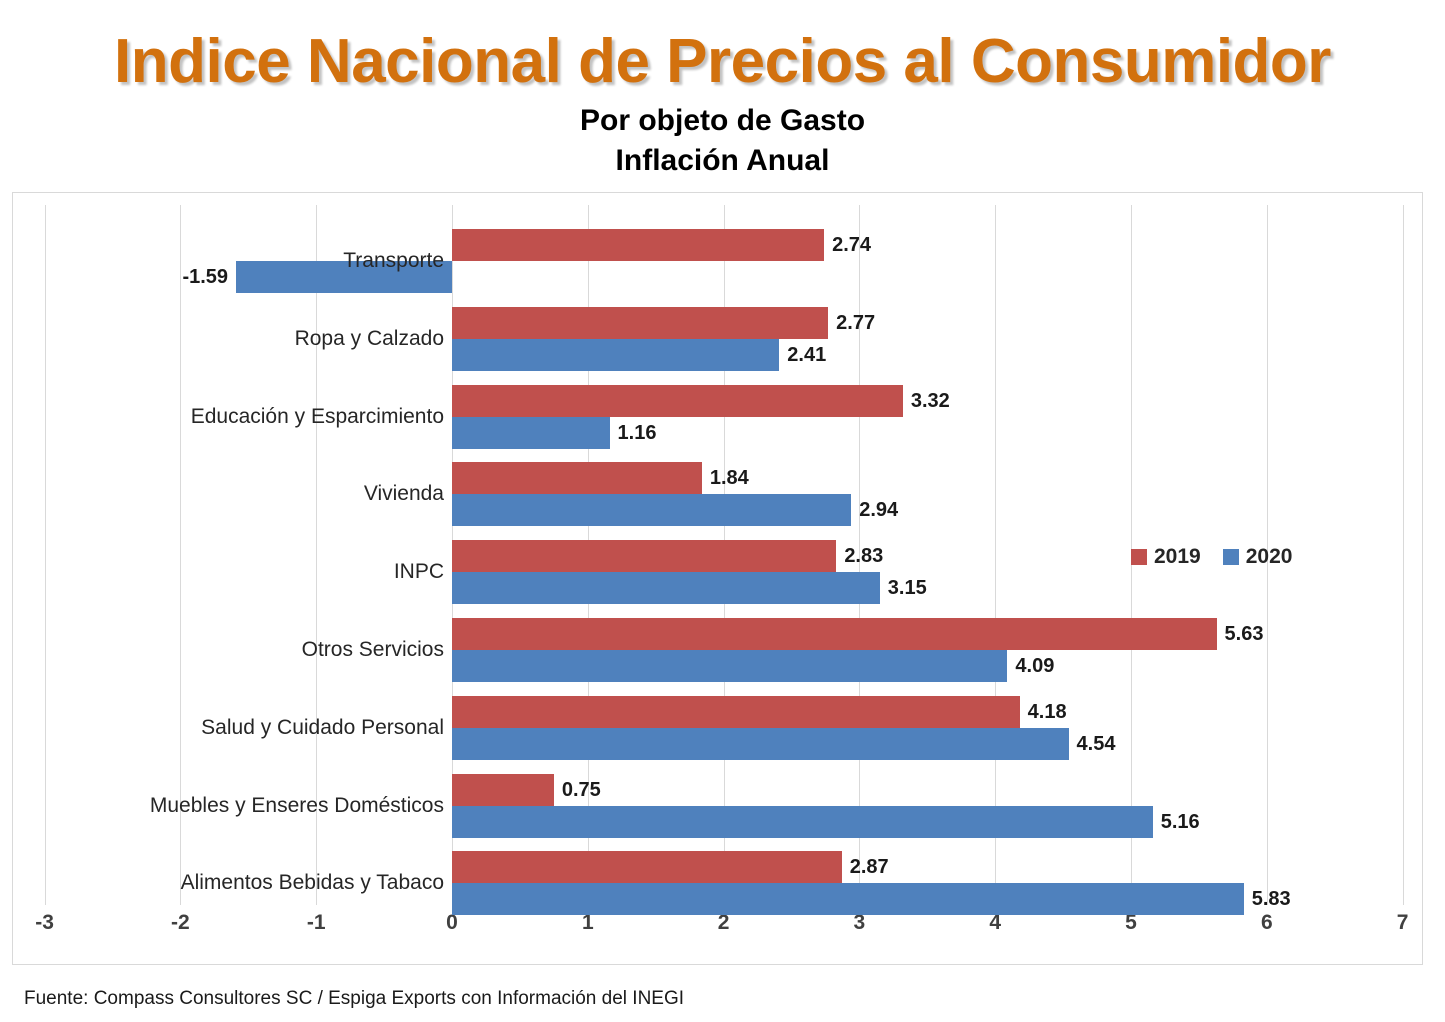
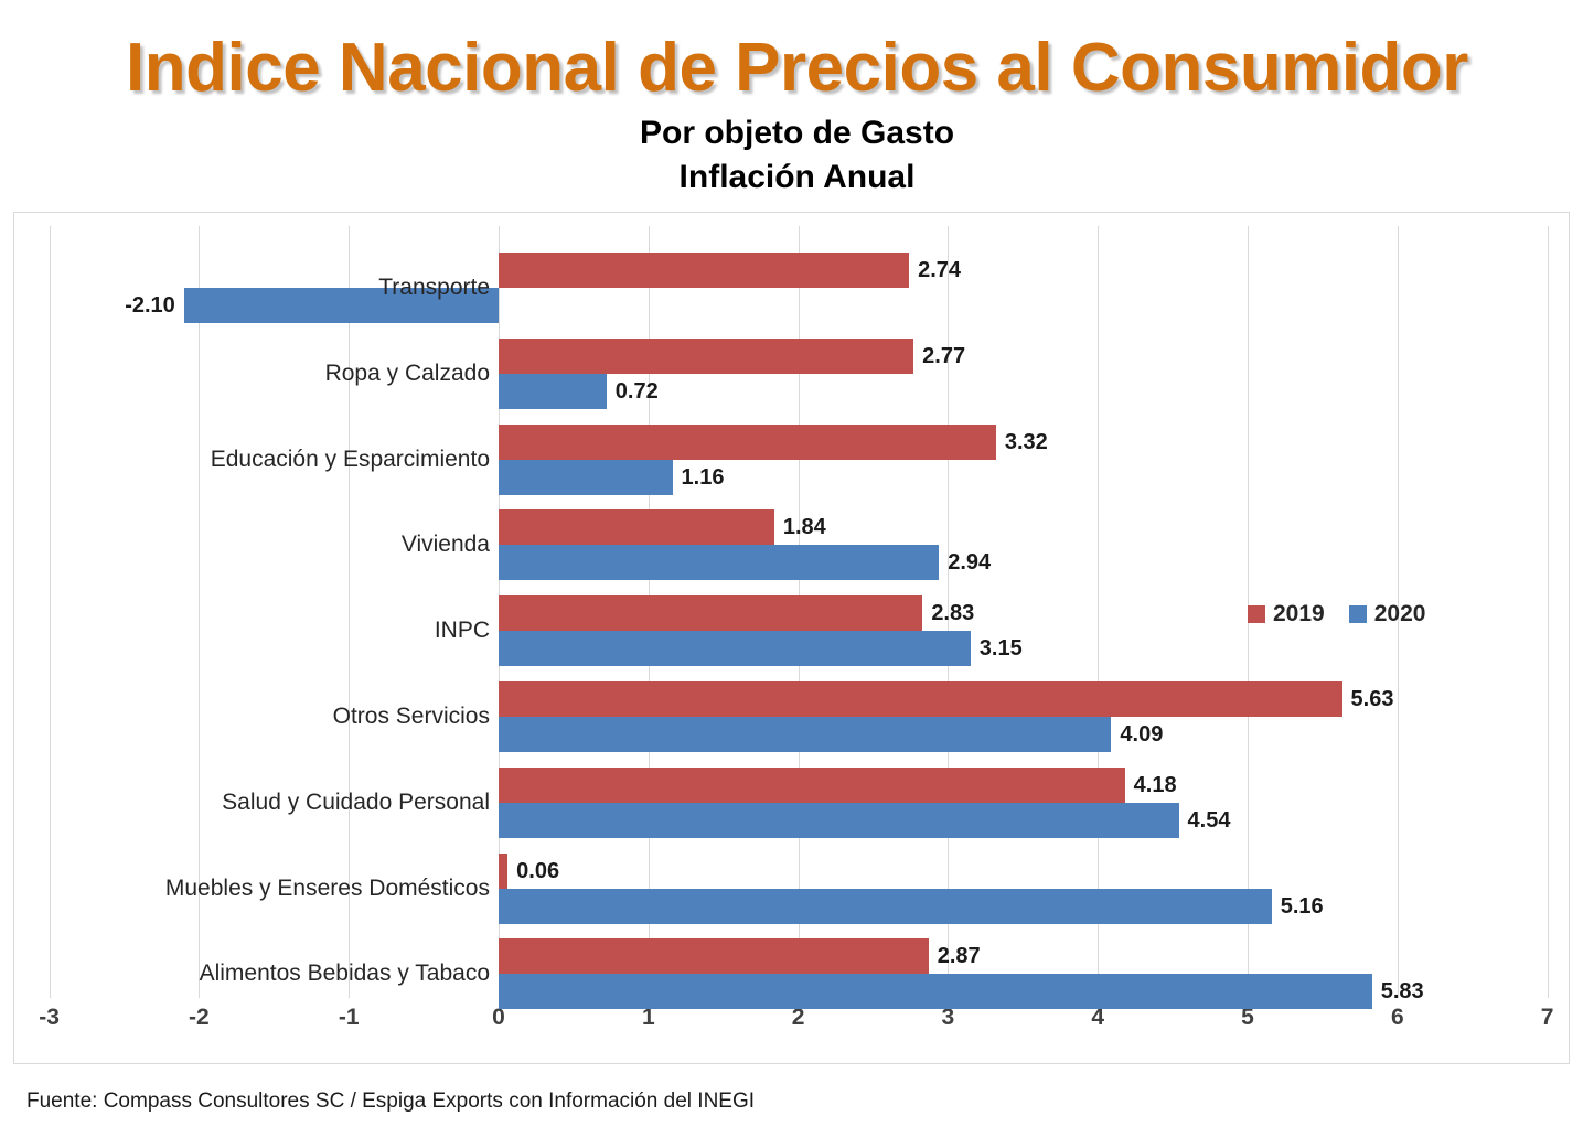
2020/Transporte: -1.59 -> -2.10
2020/Ropa y Calzado: 2.41 -> 0.72
2019/Muebles y Enseres Domésticos: 0.75 -> 0.06
